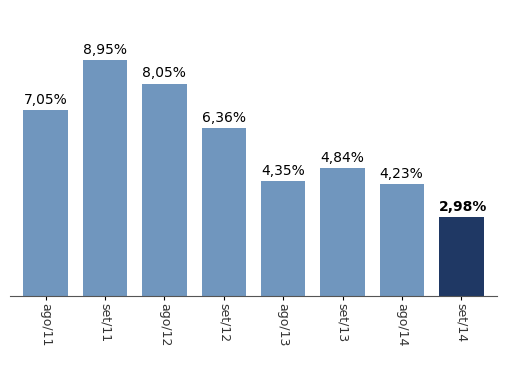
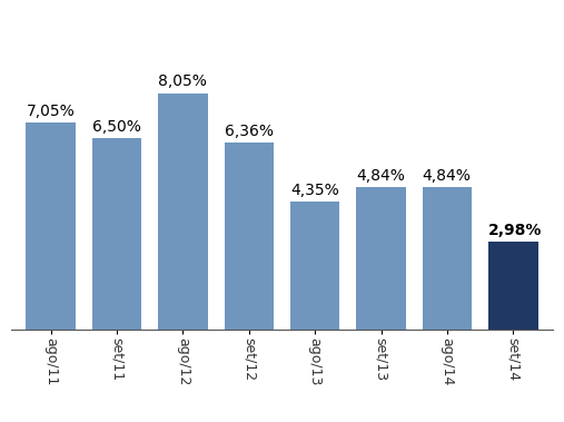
set/11: 8,95% -> 6,50%
ago/14: 4,23% -> 4,84%
